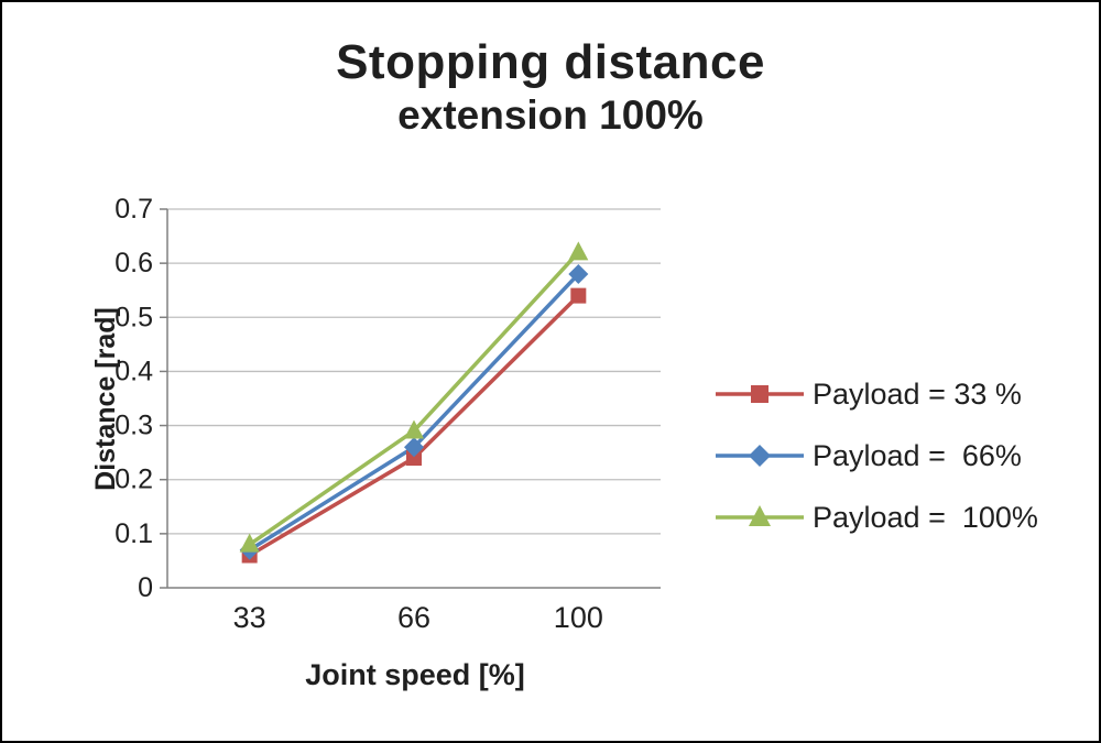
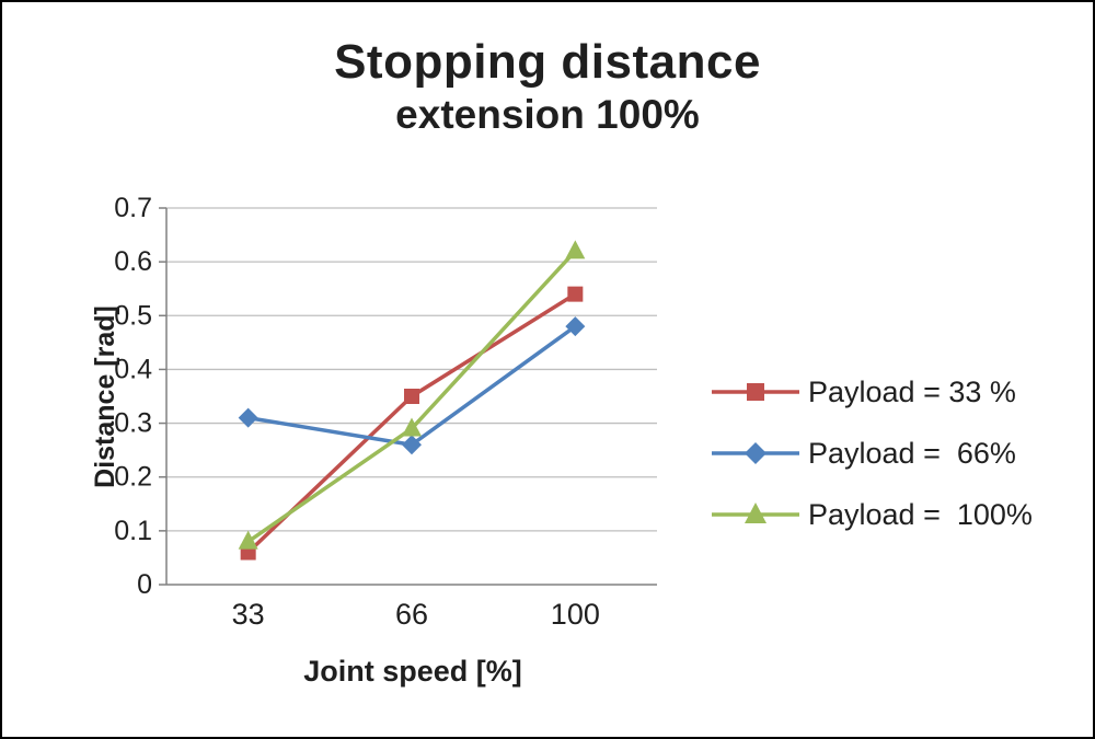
Payload = 66%/33: 0.07 -> 0.31
Payload = 33 %/66: 0.24 -> 0.35
Payload = 66%/100: 0.58 -> 0.48
